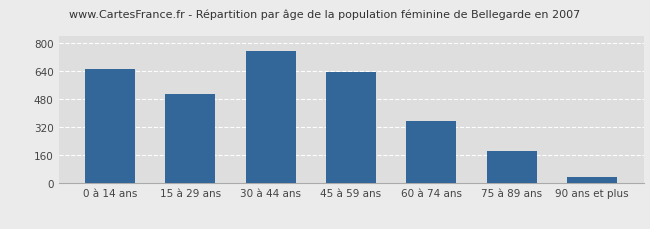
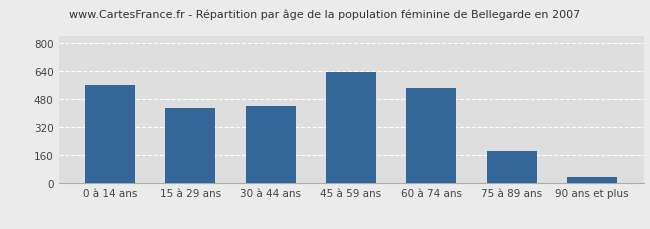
0 à 14 ans: 650 -> 560
15 à 29 ans: 510 -> 430
30 à 44 ans: 760 -> 440
60 à 74 ans: 360 -> 540
